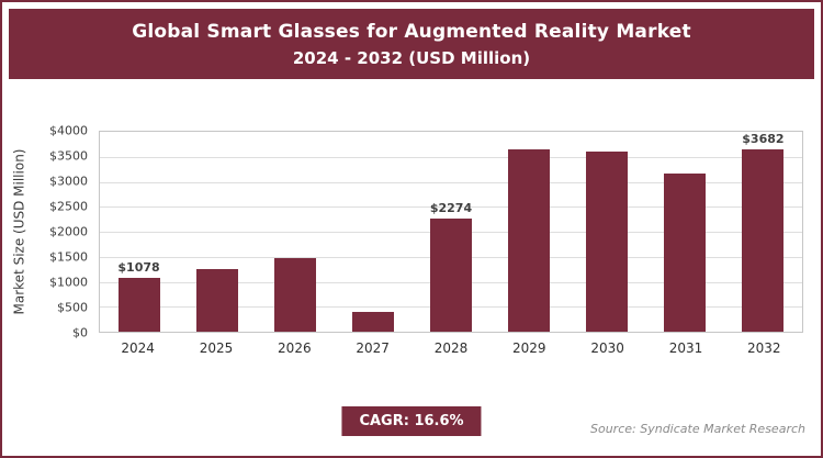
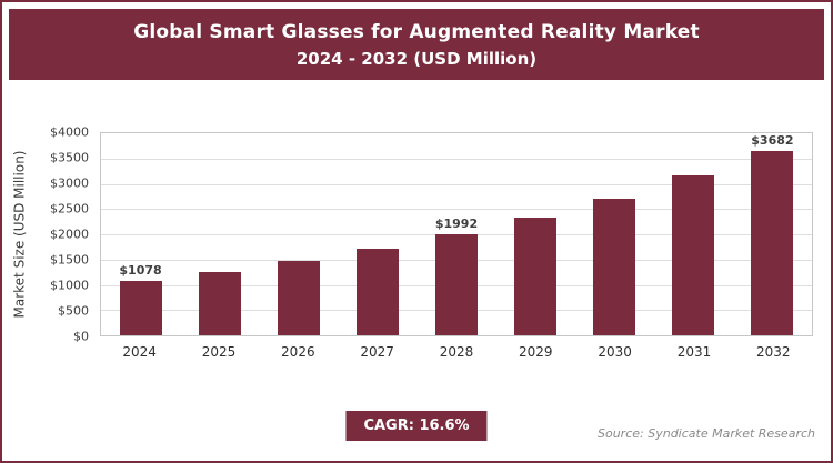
2027: $400 -> $1700
2028: $2274 -> $1992
2029: $3800 -> $2300
2030: $3600 -> $2700
